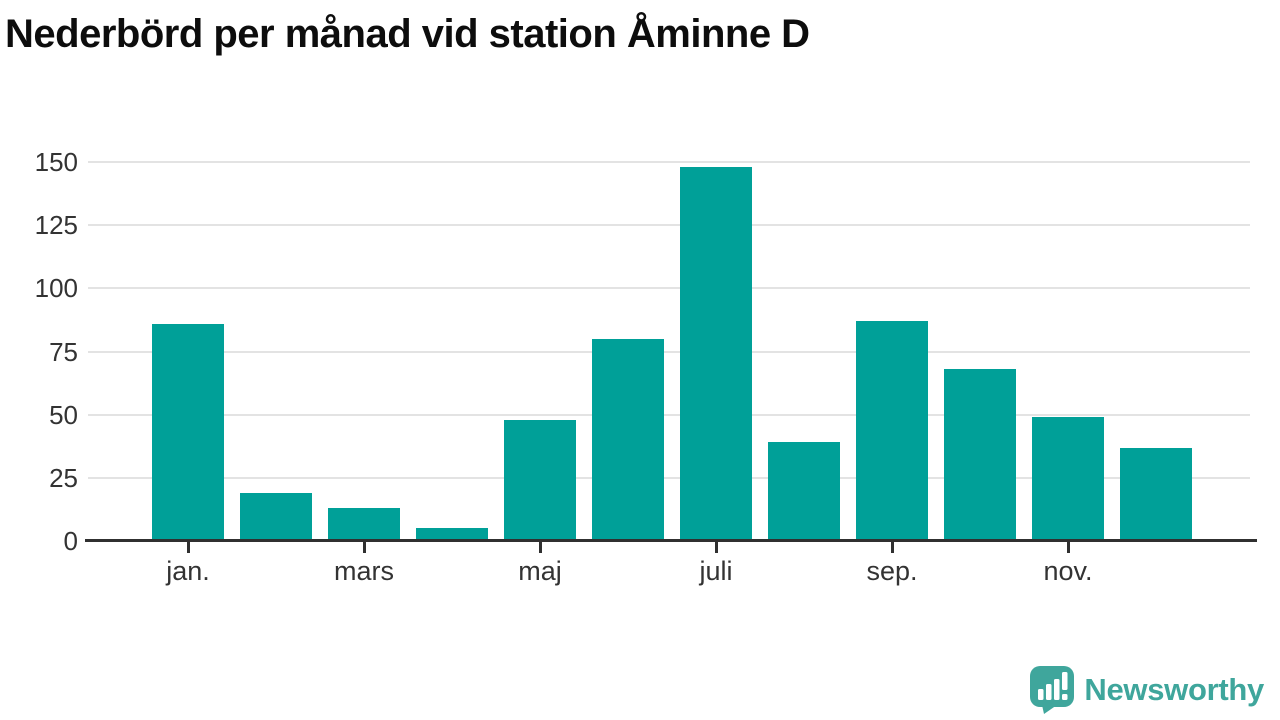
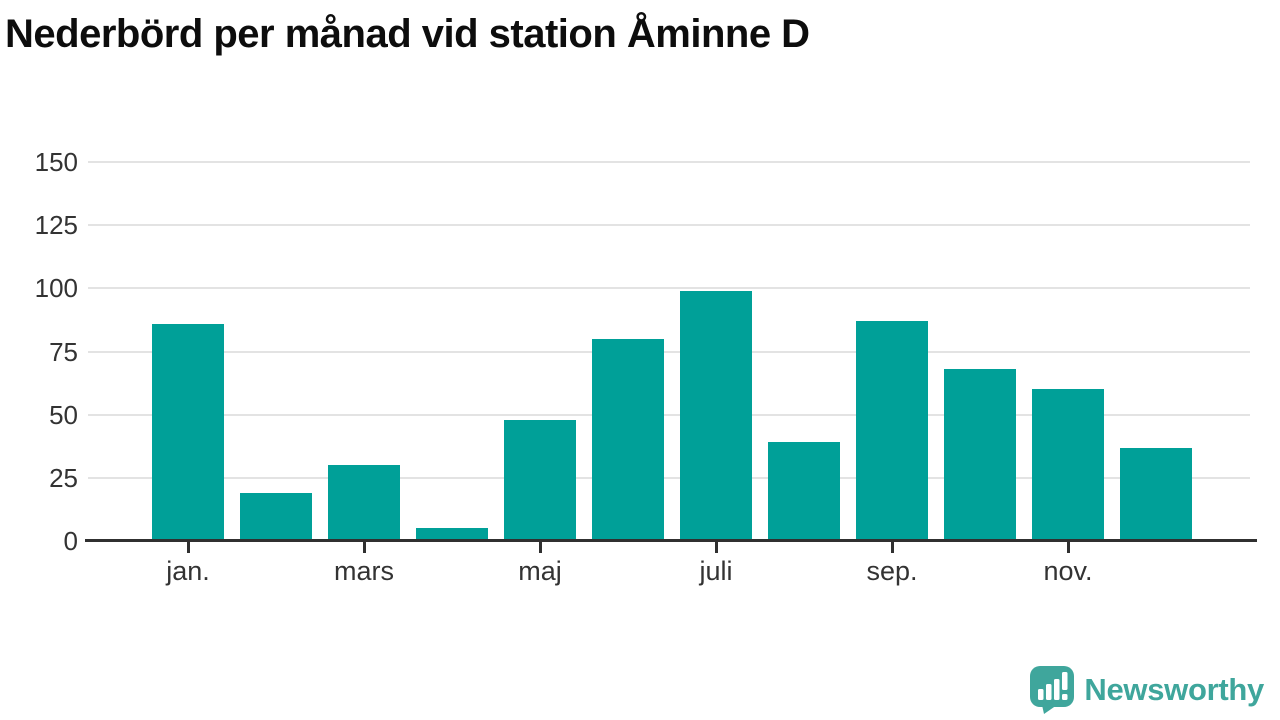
mars: 13 -> 30
juli: 148 -> 99
nov.: 49 -> 60
